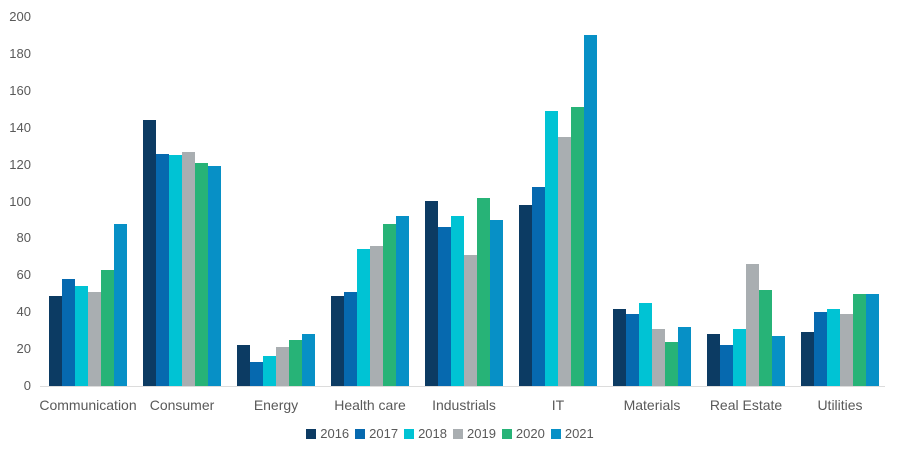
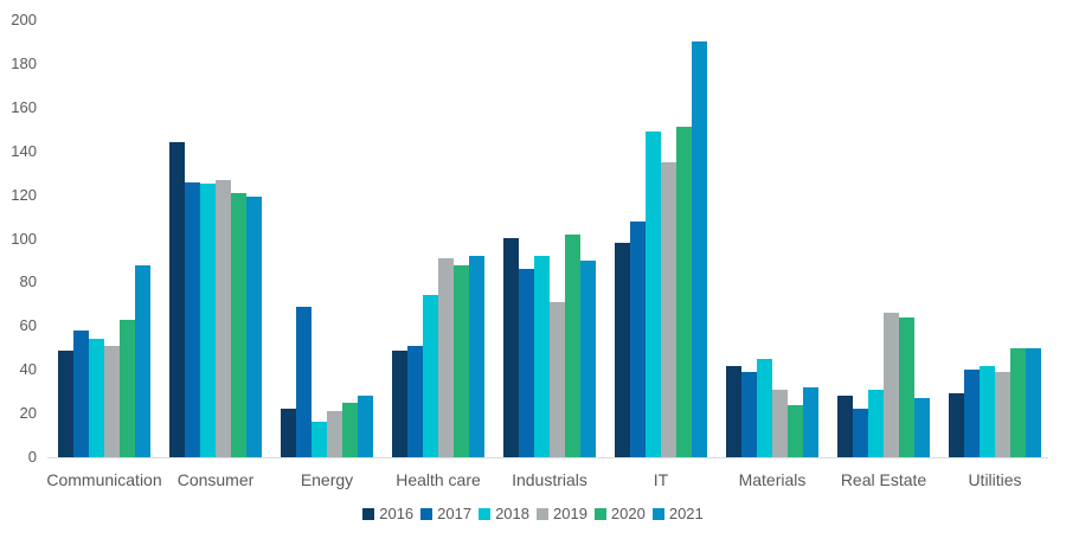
2017/Energy: 13 -> 69
2019/Health care: 76 -> 91
2020/Real Estate: 52 -> 64
